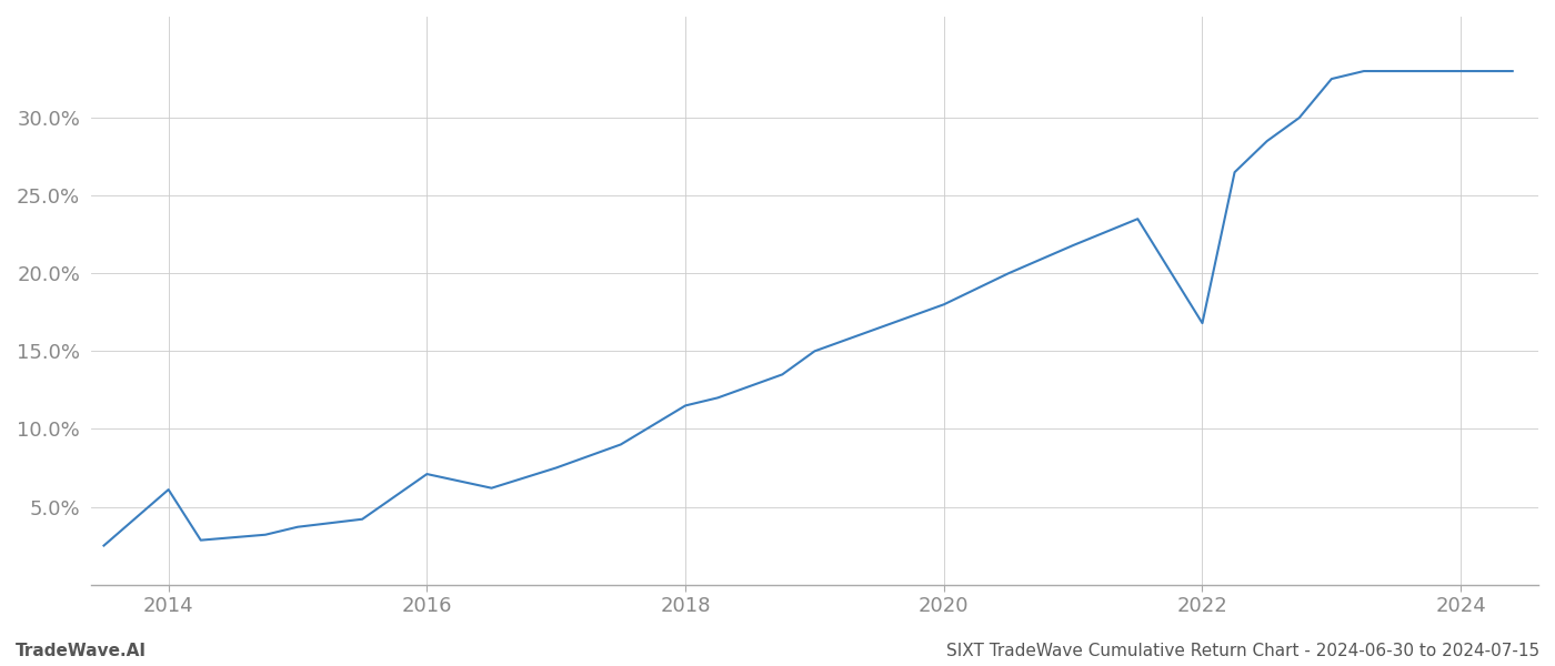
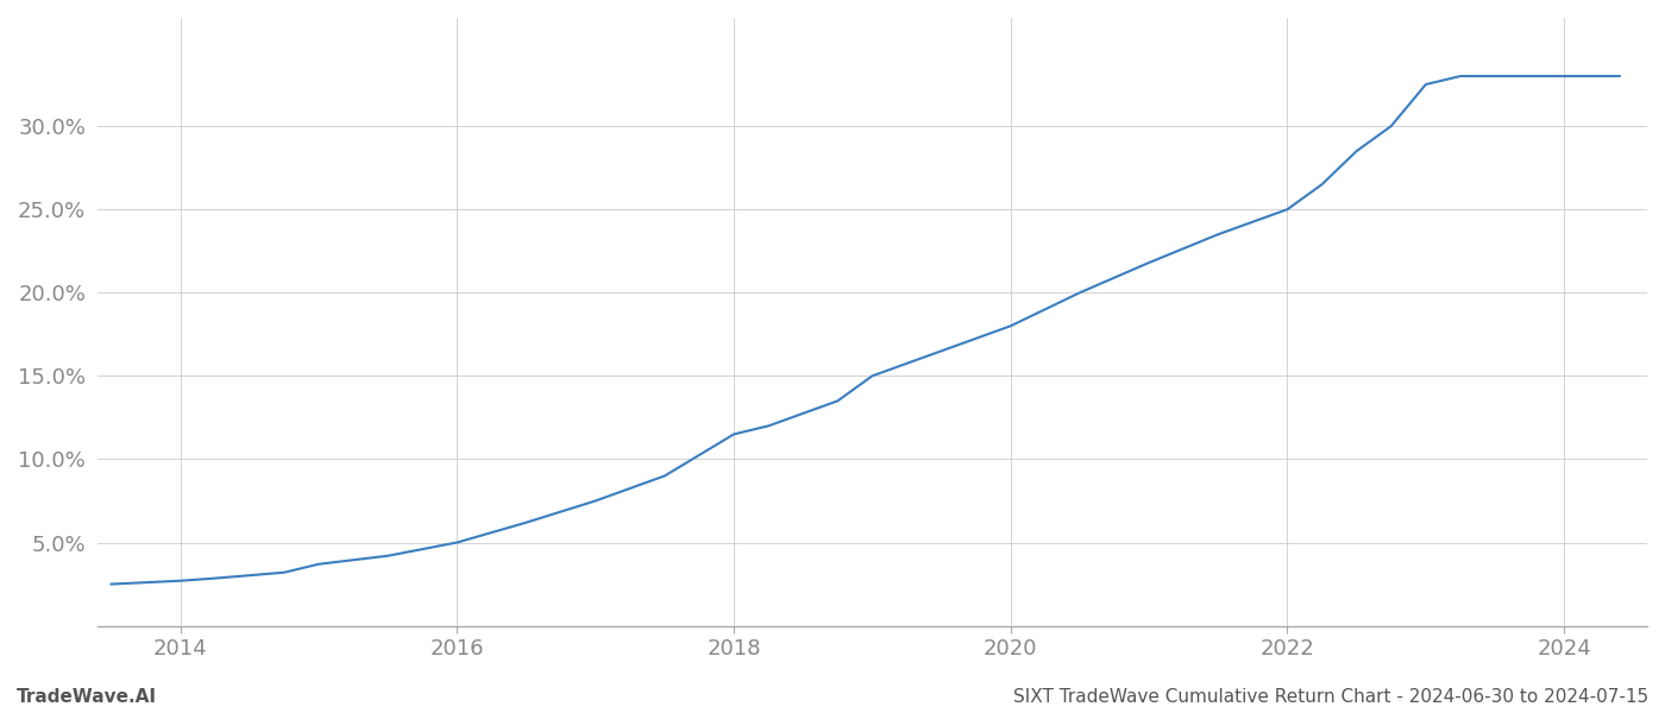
2014: 6.1% -> 2.7%
2016: 7.1% -> 5.0%
2022: 16.8% -> 25.0%
